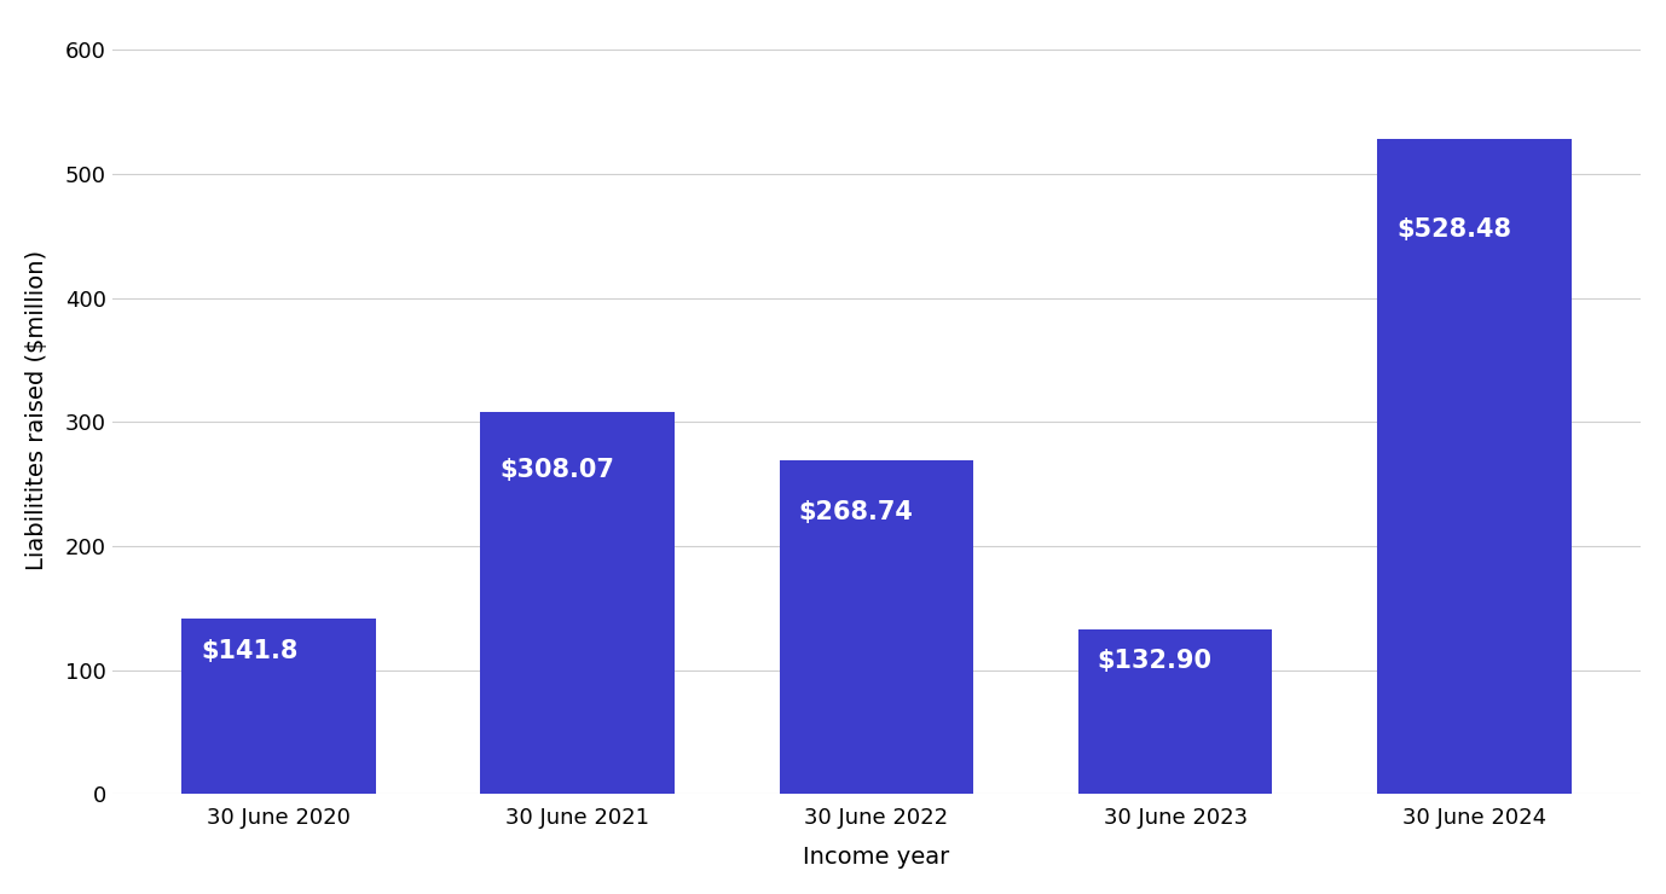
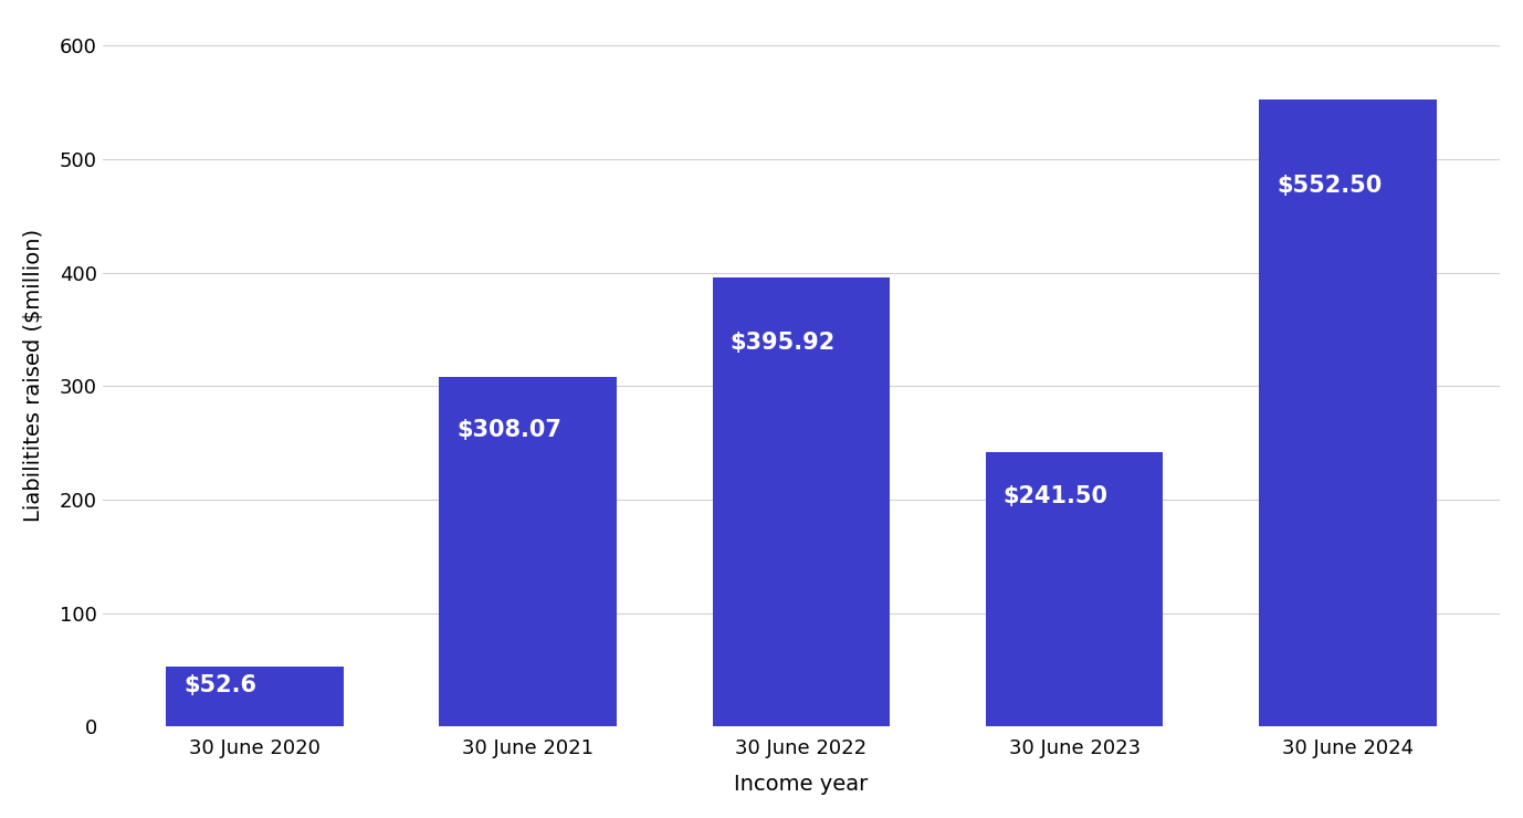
30 June 2020: $141.8 -> $52.6
30 June 2022: $268.74 -> $395.92
30 June 2023: $132.90 -> $241.50
30 June 2024: $528.48 -> $552.50
